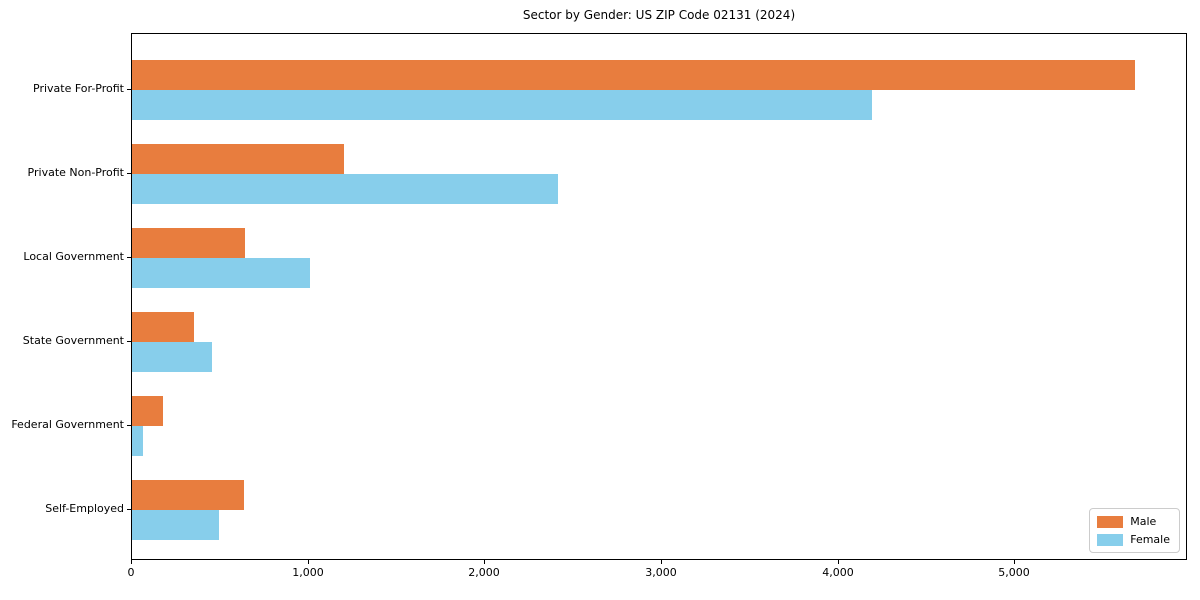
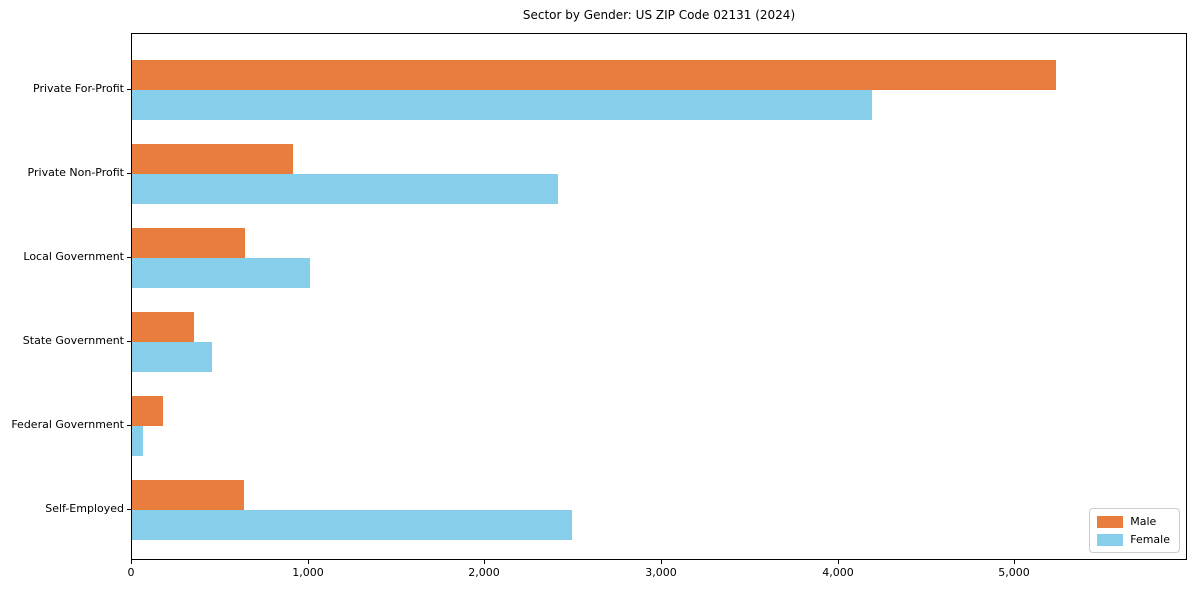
Male/Private For-Profit: 5680 -> 5230
Male/Private Non-Profit: 1200 -> 910
Female/Self-Employed: 490 -> 2490
